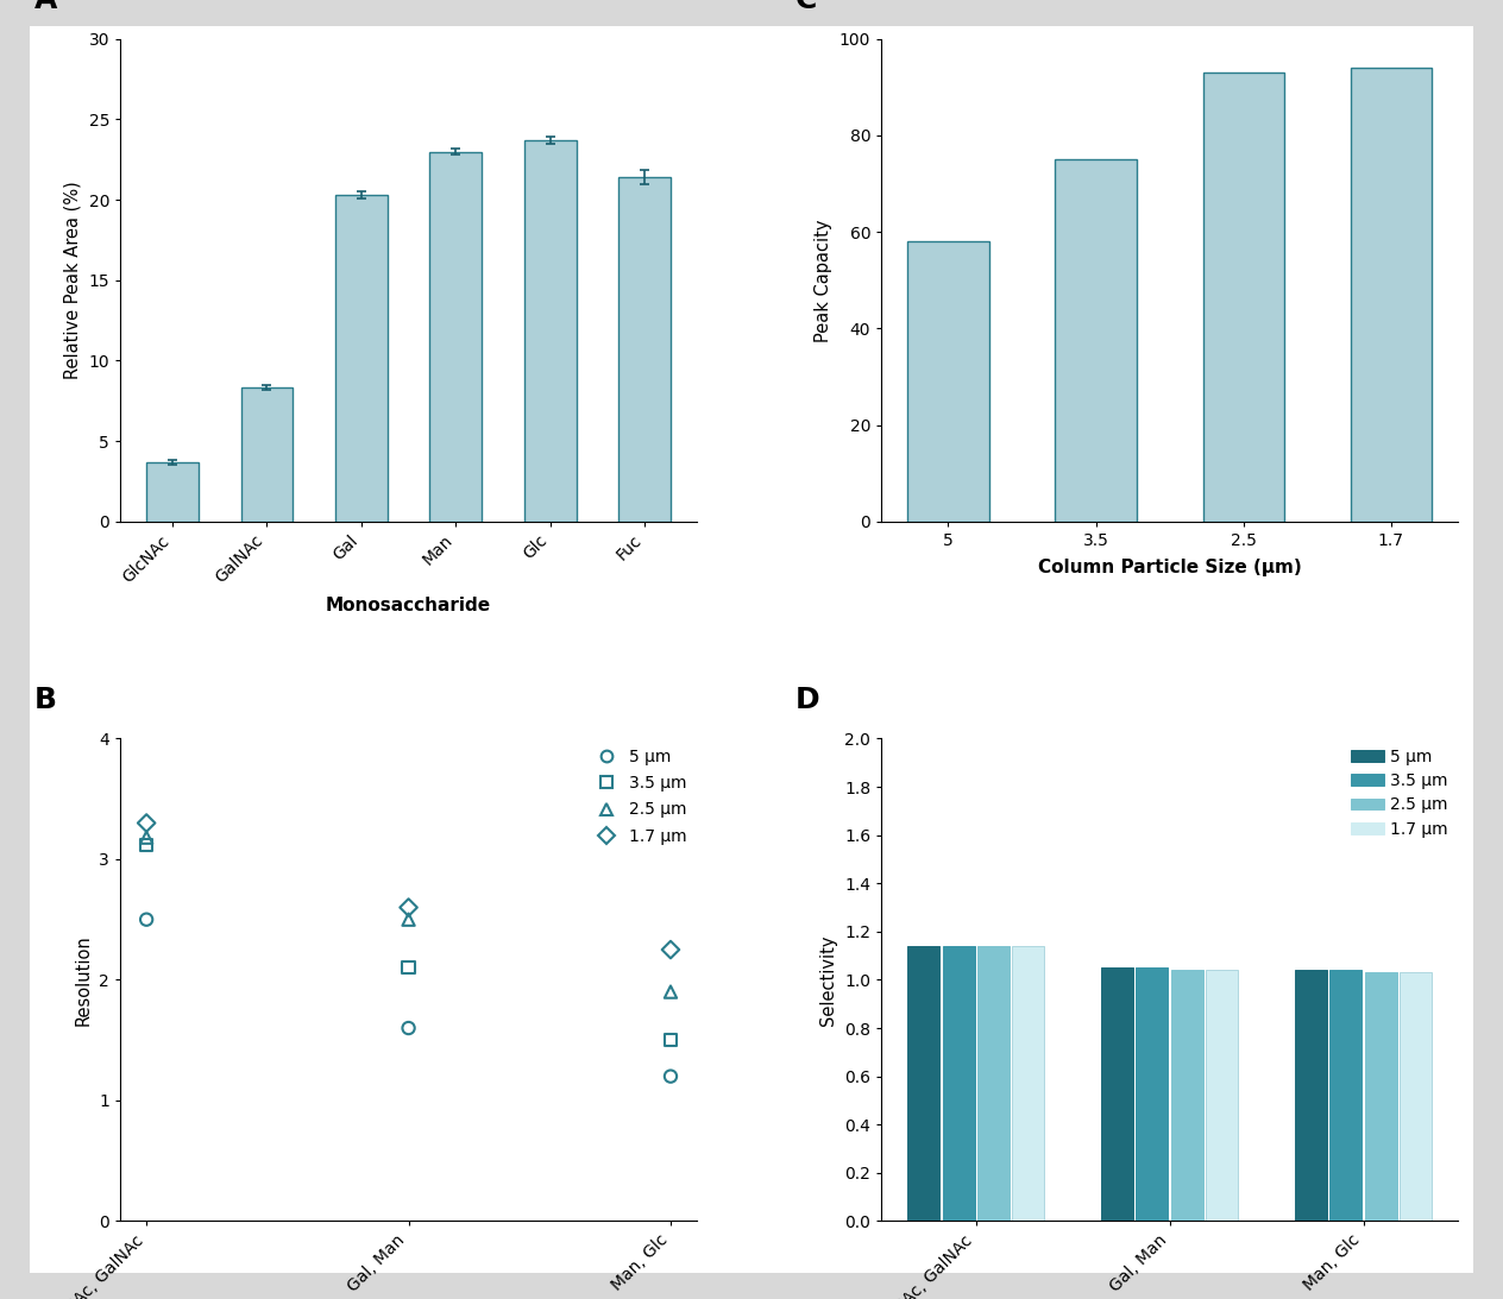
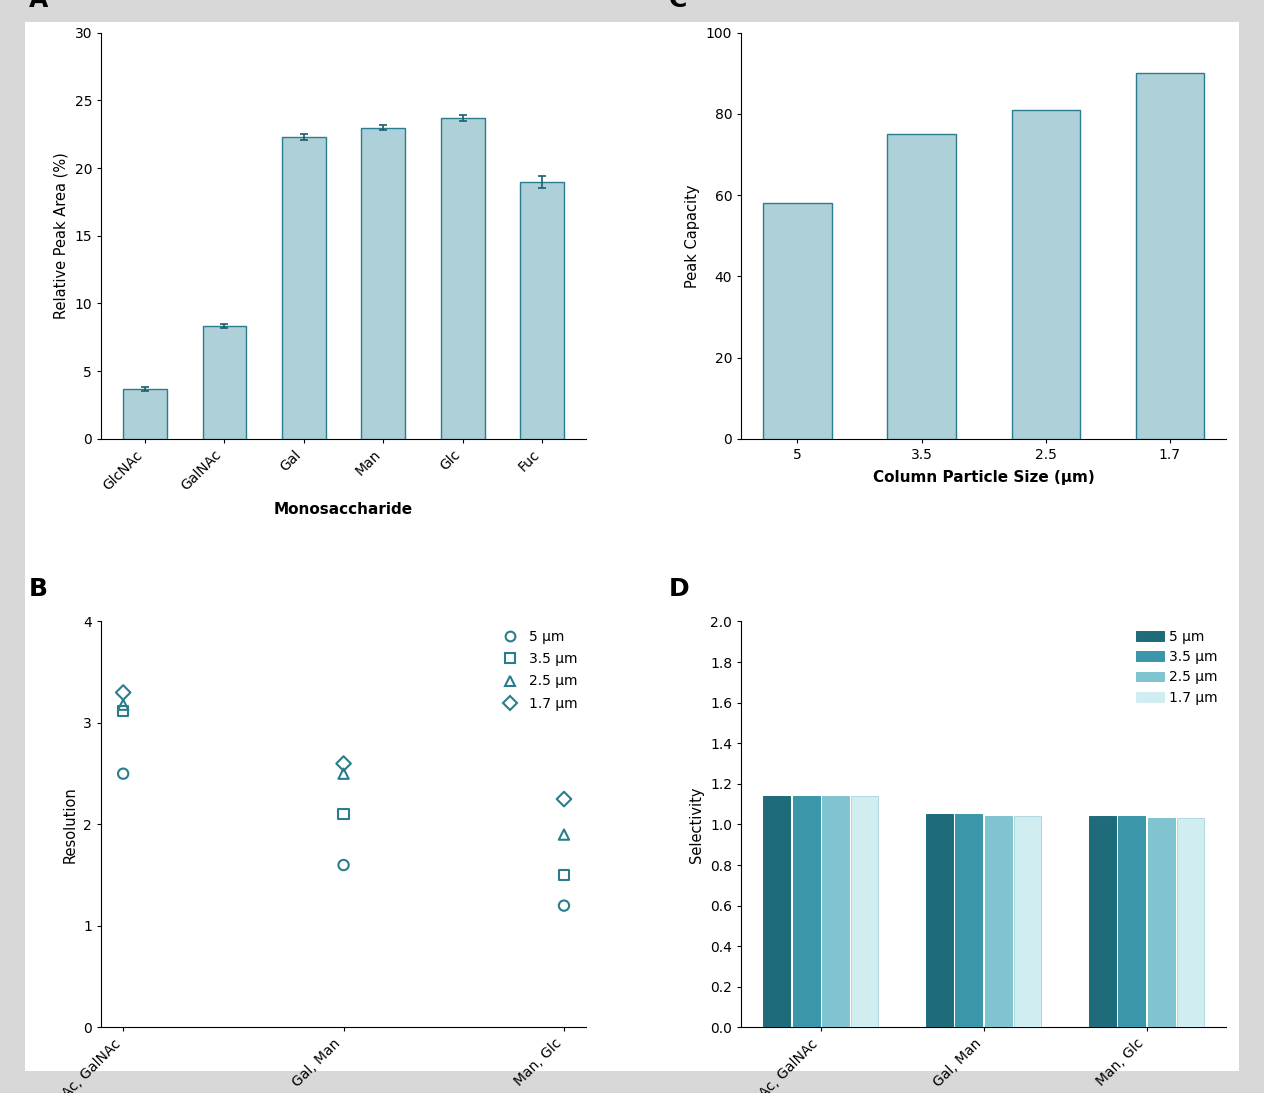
Gal: 20.3 -> 22.3
Fuc: 21.4 -> 19.0
2.5: 93 -> 81
1.7: 94 -> 90
